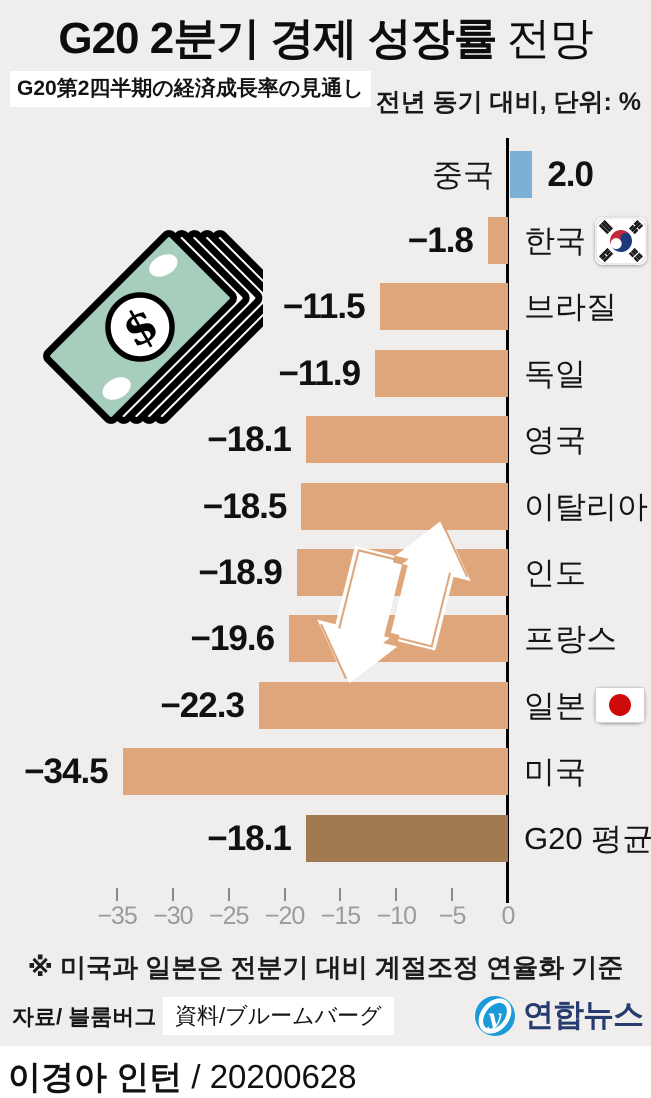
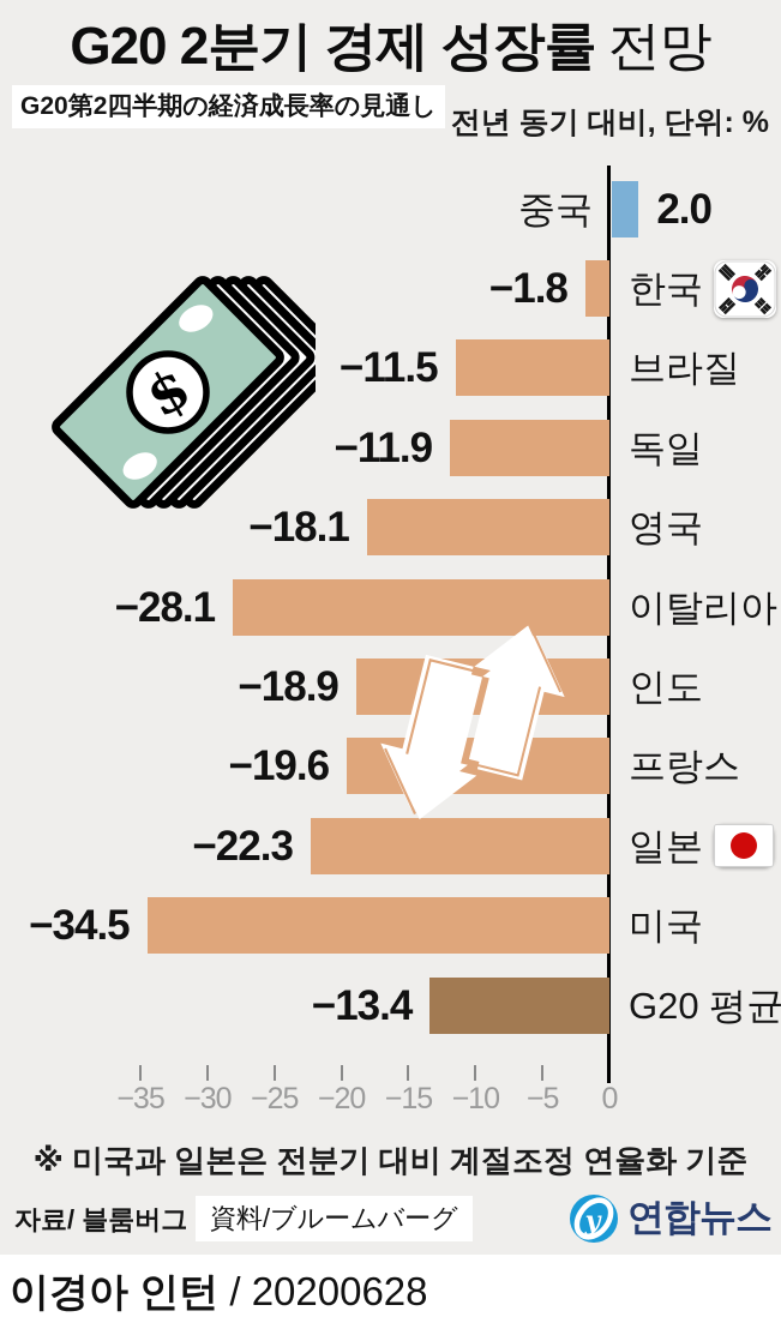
이탈리아: −18.5 -> −28.1
G20 평균: −18.1 -> −13.4
